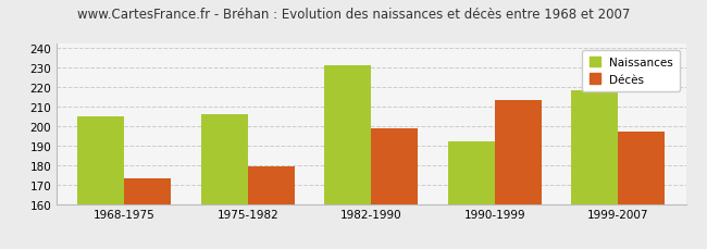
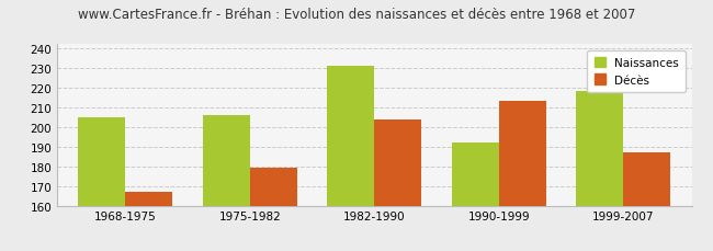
Décès/1968-1975: 173 -> 167
Décès/1982-1990: 199 -> 204
Décès/1999-2007: 197 -> 187
